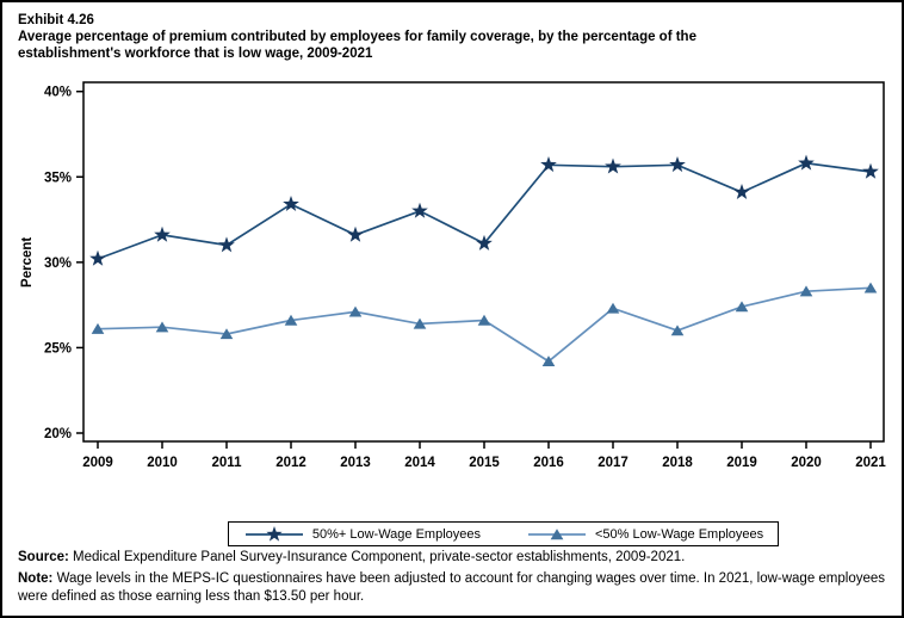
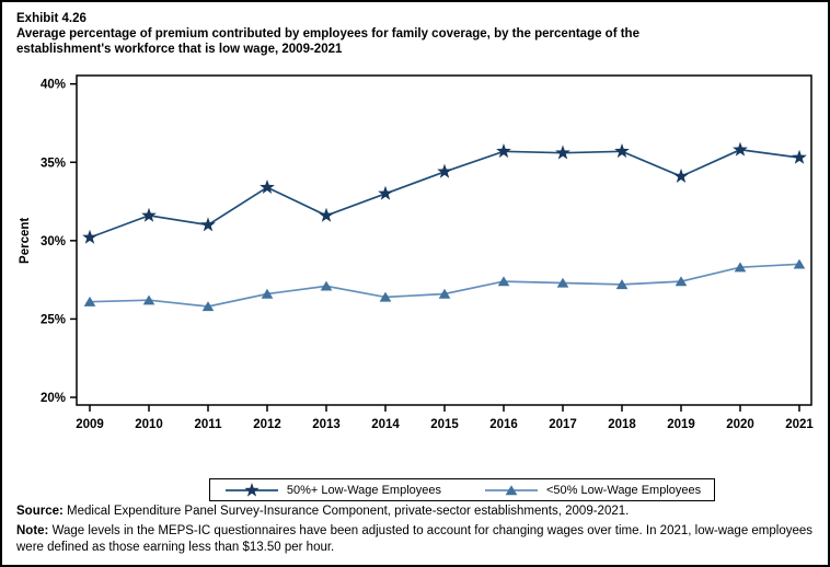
50%+ Low-Wage Employees/2015: 31.1% -> 34.4%
<50% Low-Wage Employees/2016: 24.2% -> 27.4%
<50% Low-Wage Employees/2018: 26.0% -> 27.2%
